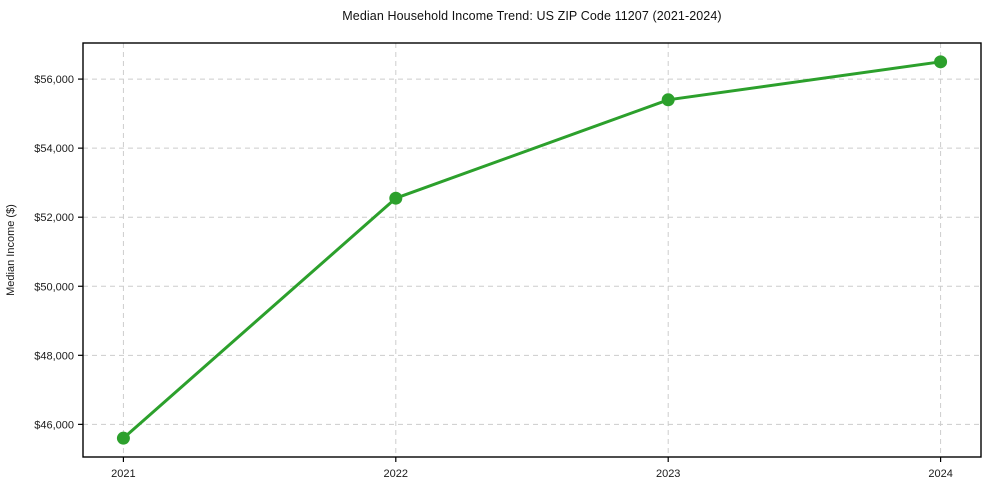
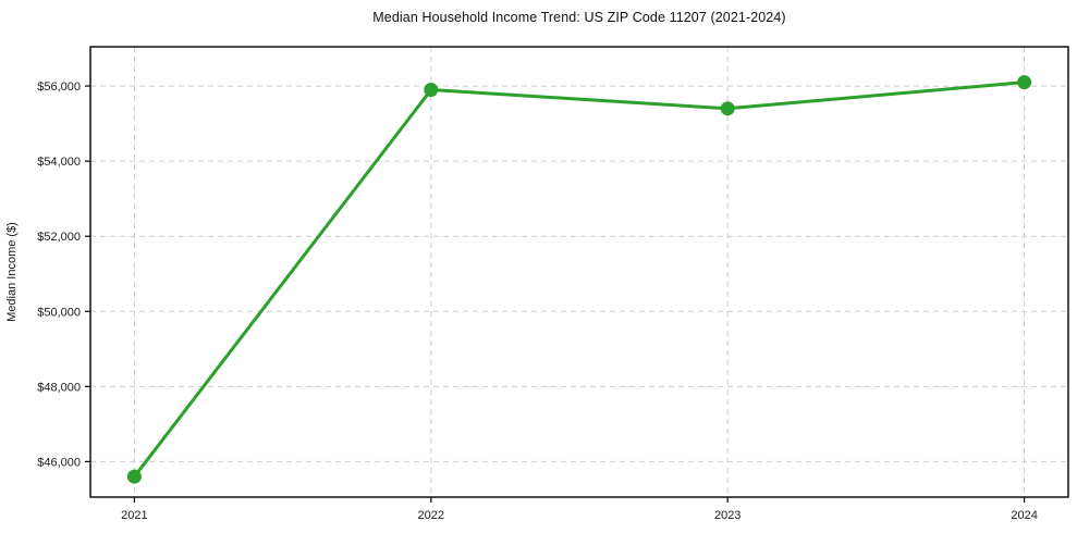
2022: $52600 -> $55900
2024: $56500 -> $56100
